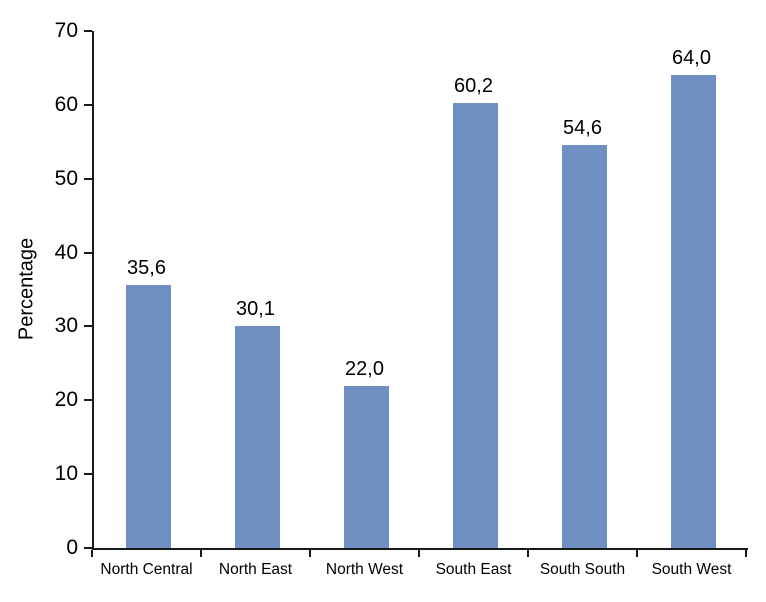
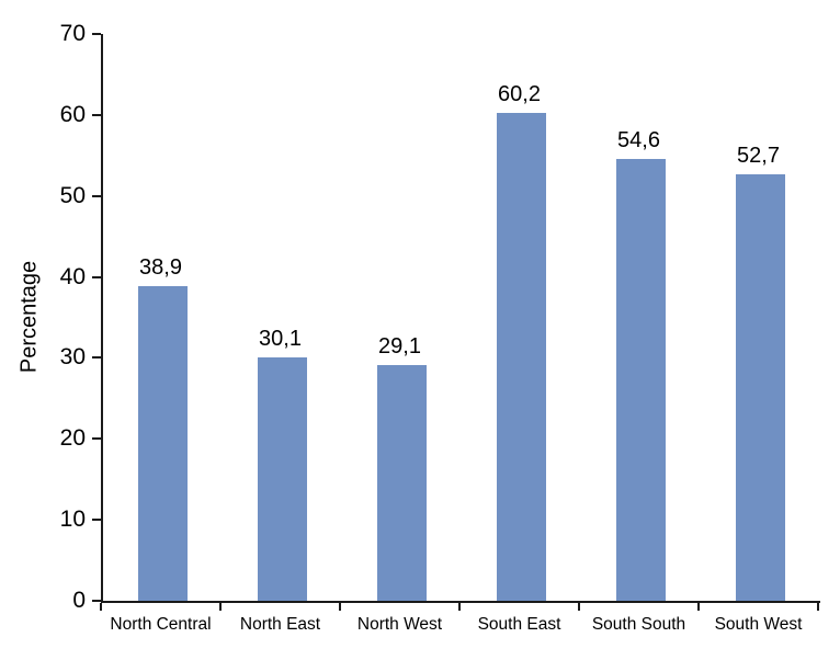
North Central: 35,6 -> 38,9
North West: 22,0 -> 29,1
South West: 64,0 -> 52,7
